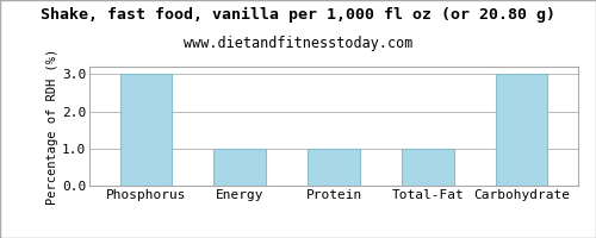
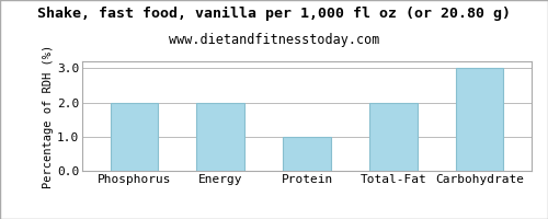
Phosphorus: 3 -> 2
Energy: 1 -> 2
Total-Fat: 1 -> 2
